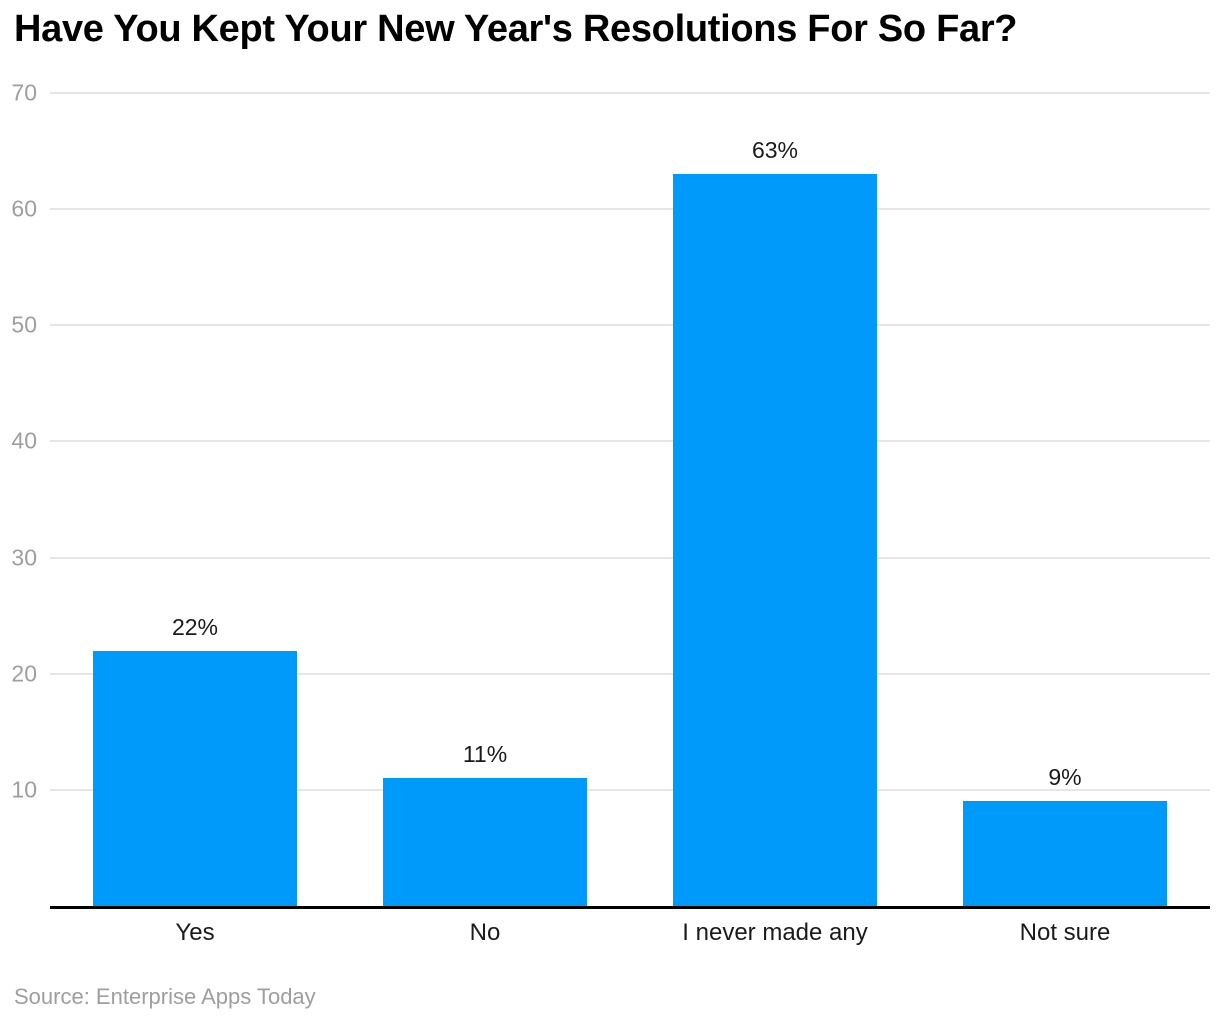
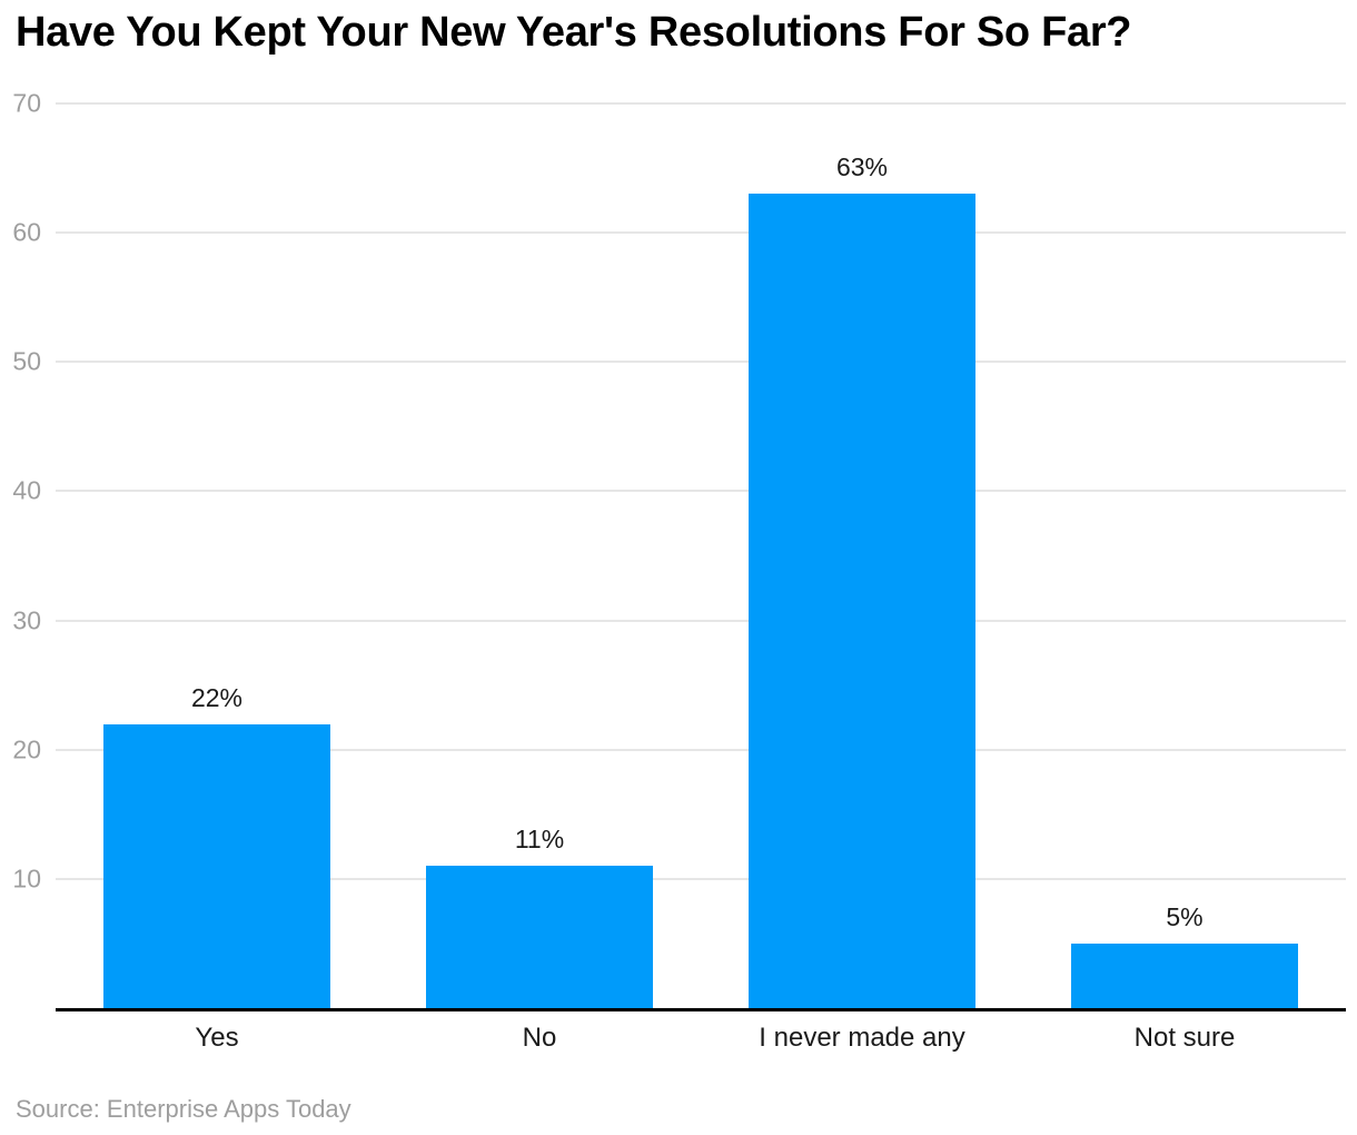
Not sure: 9% -> 5%
